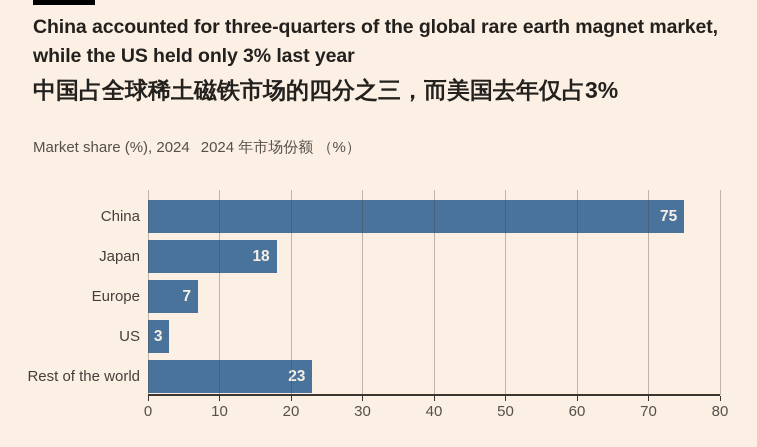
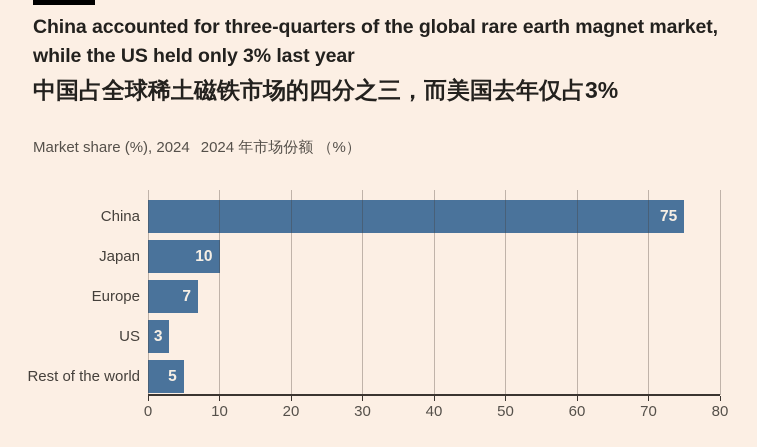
Japan: 18 -> 10
Rest of the world: 23 -> 5
